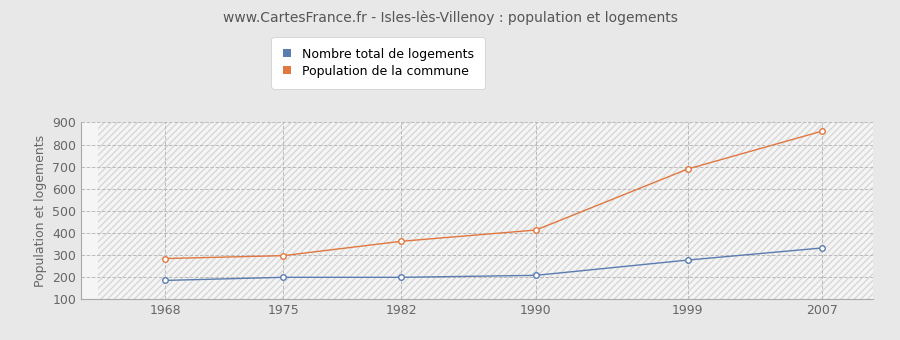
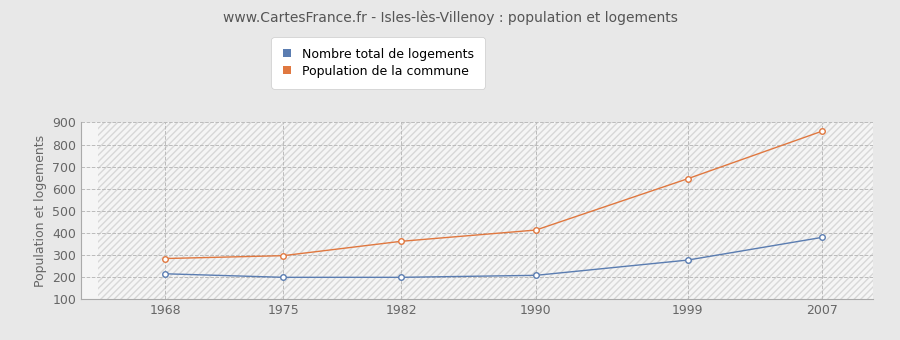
Nombre total de logements/1968: 185 -> 215
Population de la commune/1999: 689 -> 645
Nombre total de logements/2007: 332 -> 380
